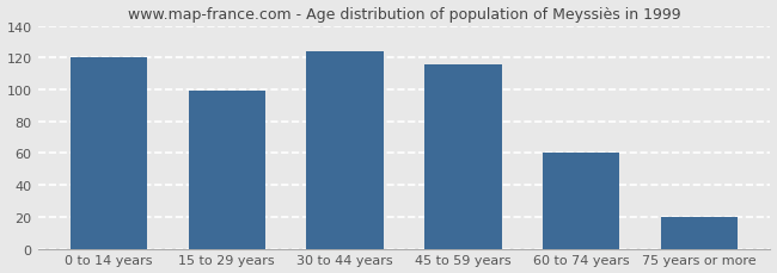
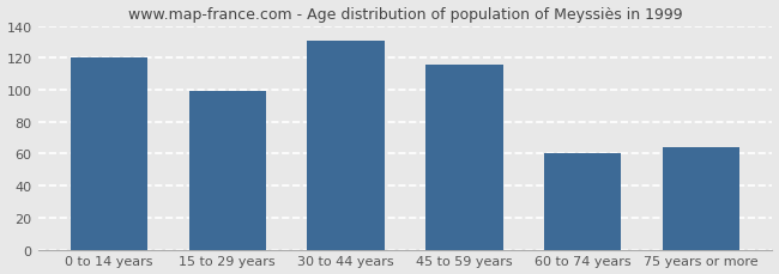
30 to 44 years: 124 -> 131
75 years or more: 20 -> 64
